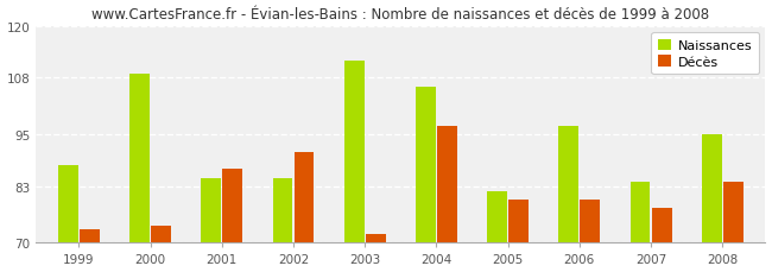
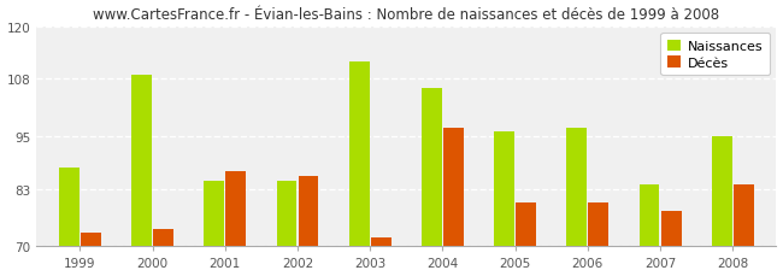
Décès/2002: 91 -> 86
Naissances/2005: 82 -> 96
